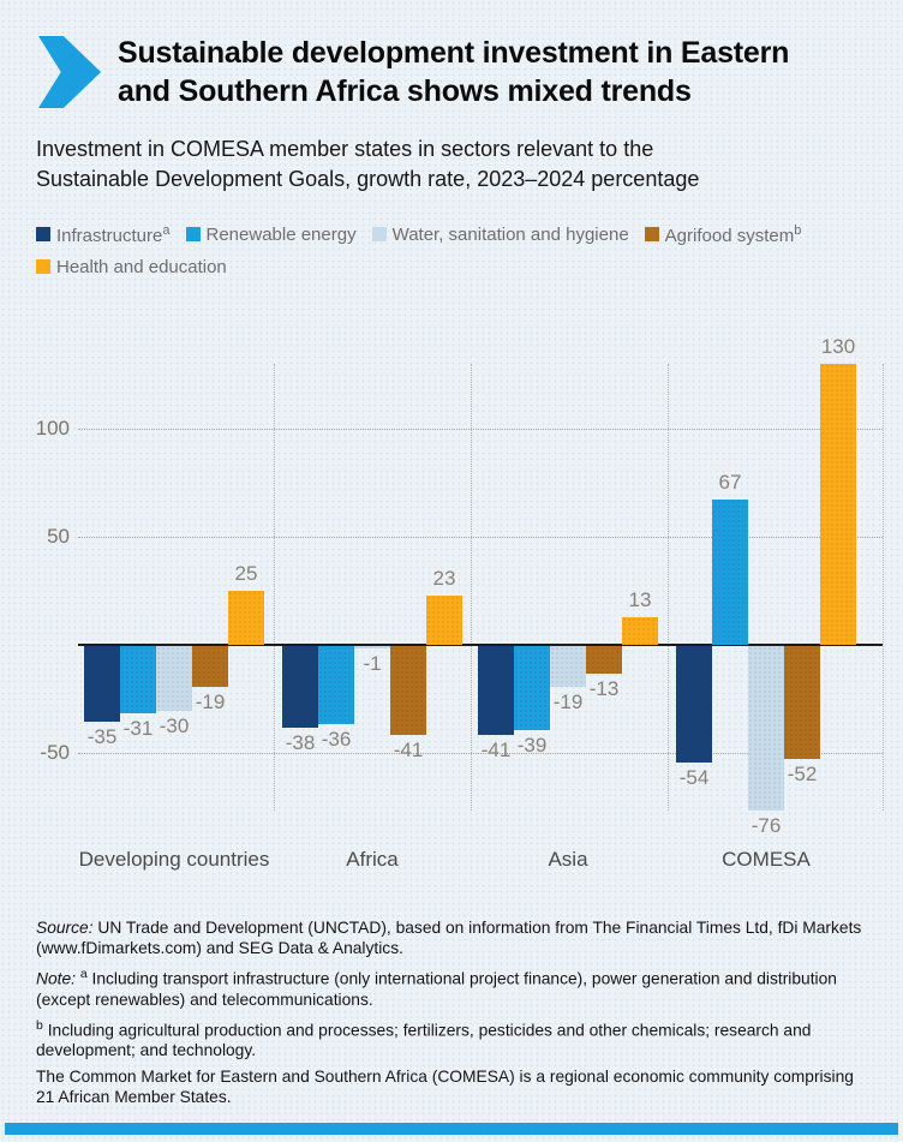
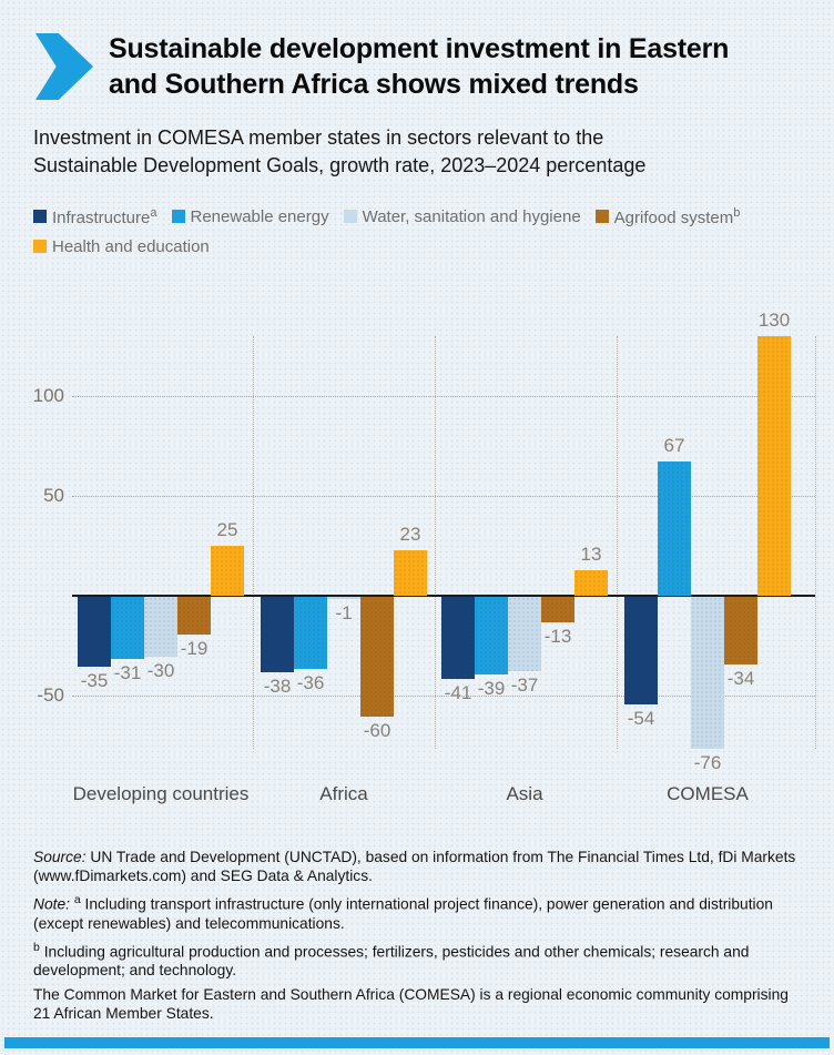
Agrifood system/Africa: -41 -> -60
Water, sanitation and hygiene/Asia: -19 -> -37
Agrifood system/COMESA: -52 -> -34
